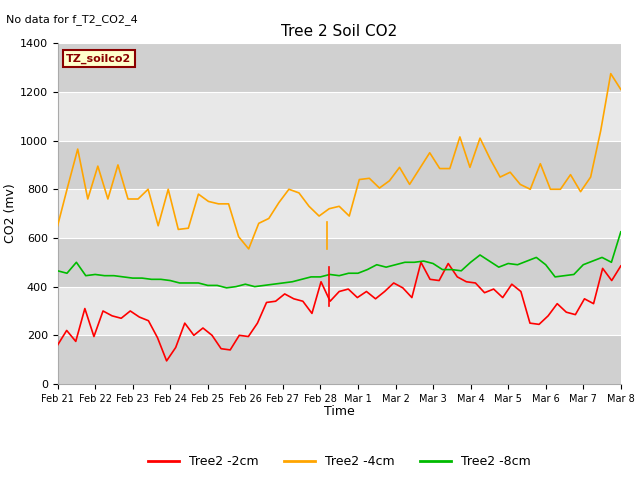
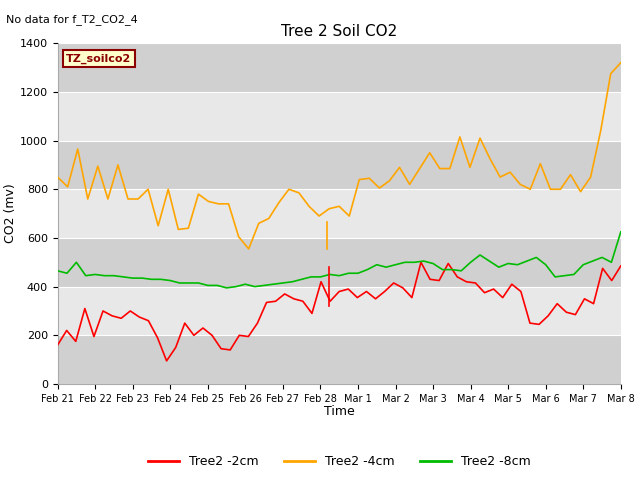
Tree2 -4cm/Feb 21: 650 -> 850
Tree2 -4cm/Mar 8: 1210 -> 1320
